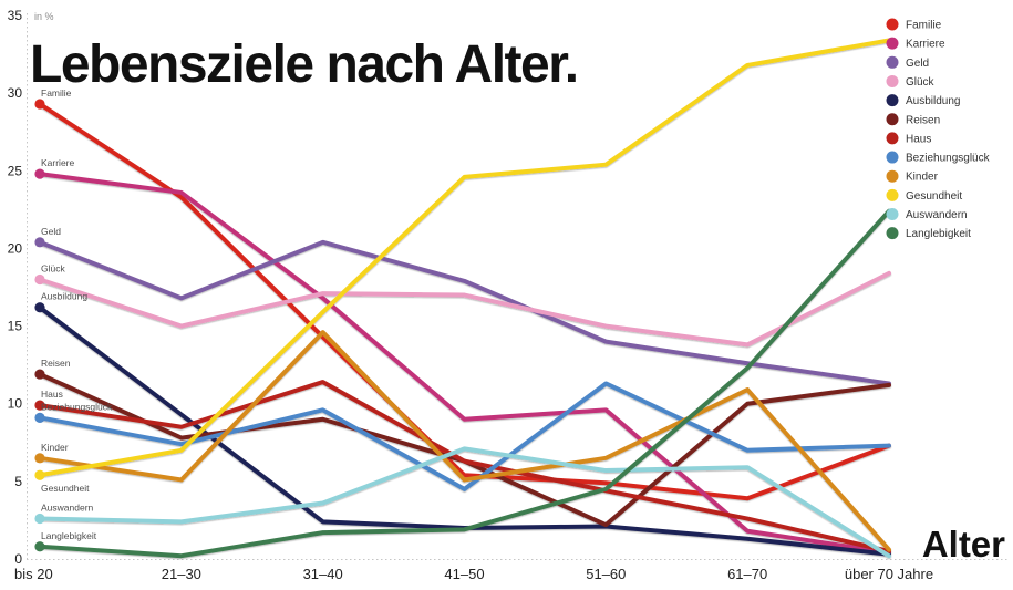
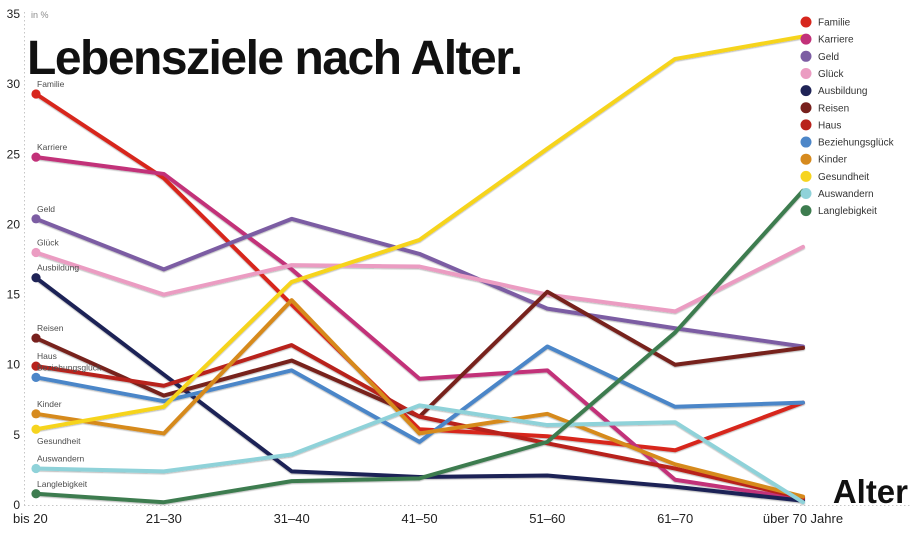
Reisen/31–40: 9.0 -> 10.3
Gesundheit/41–50: 24.6 -> 18.9
Reisen/51–60: 2.2 -> 15.2
Kinder/61–70: 10.9 -> 2.9
